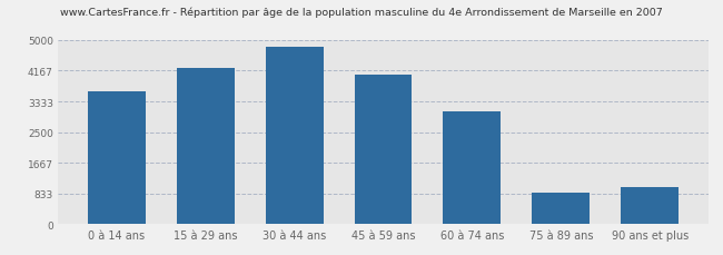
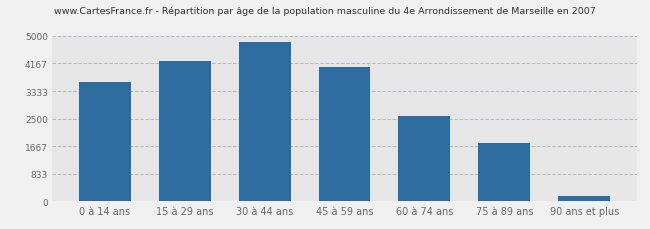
60 à 74 ans: 3050 -> 2570
75 à 89 ans: 850 -> 1750
90 ans et plus: 1000 -> 160
